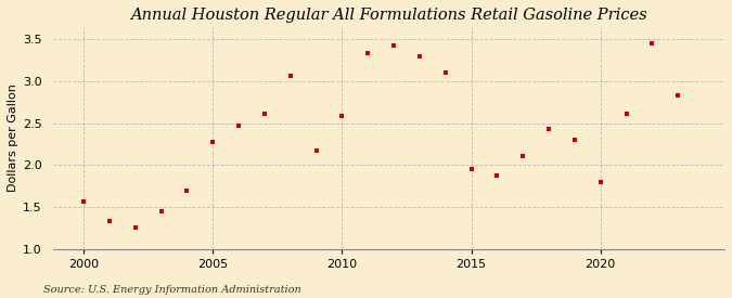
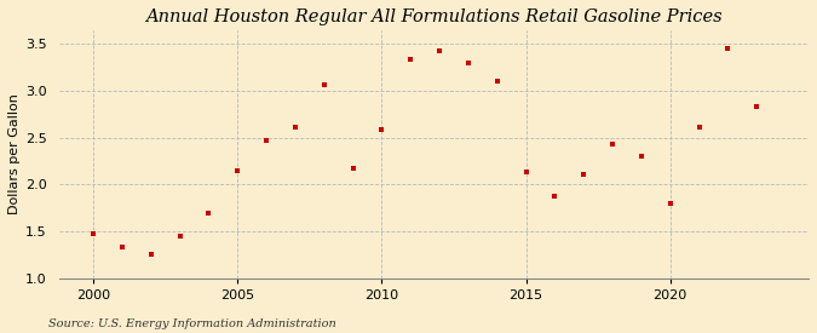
2000: 1.56 -> 1.47
2005: 2.28 -> 2.15
2015: 1.96 -> 2.13
